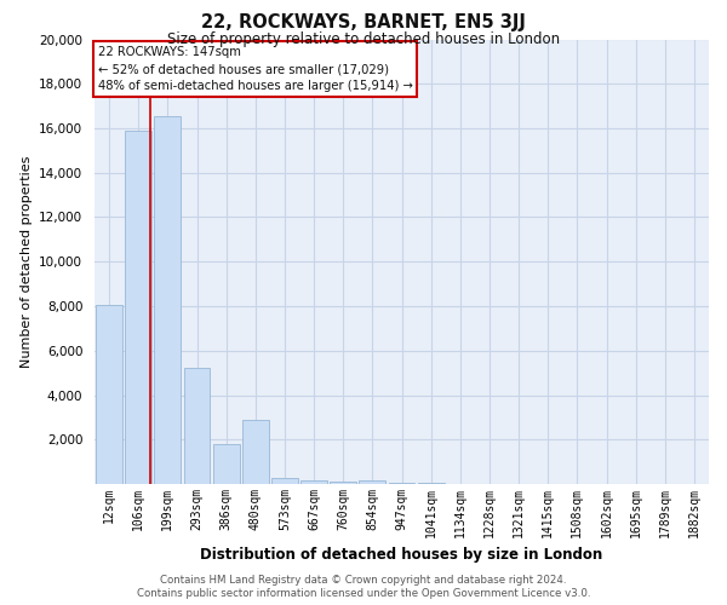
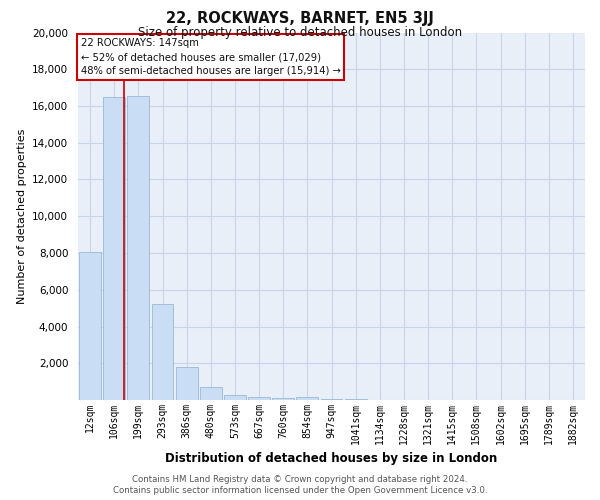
106sqm: 15,900 -> 16,500
480sqm: 2,900 -> 700
